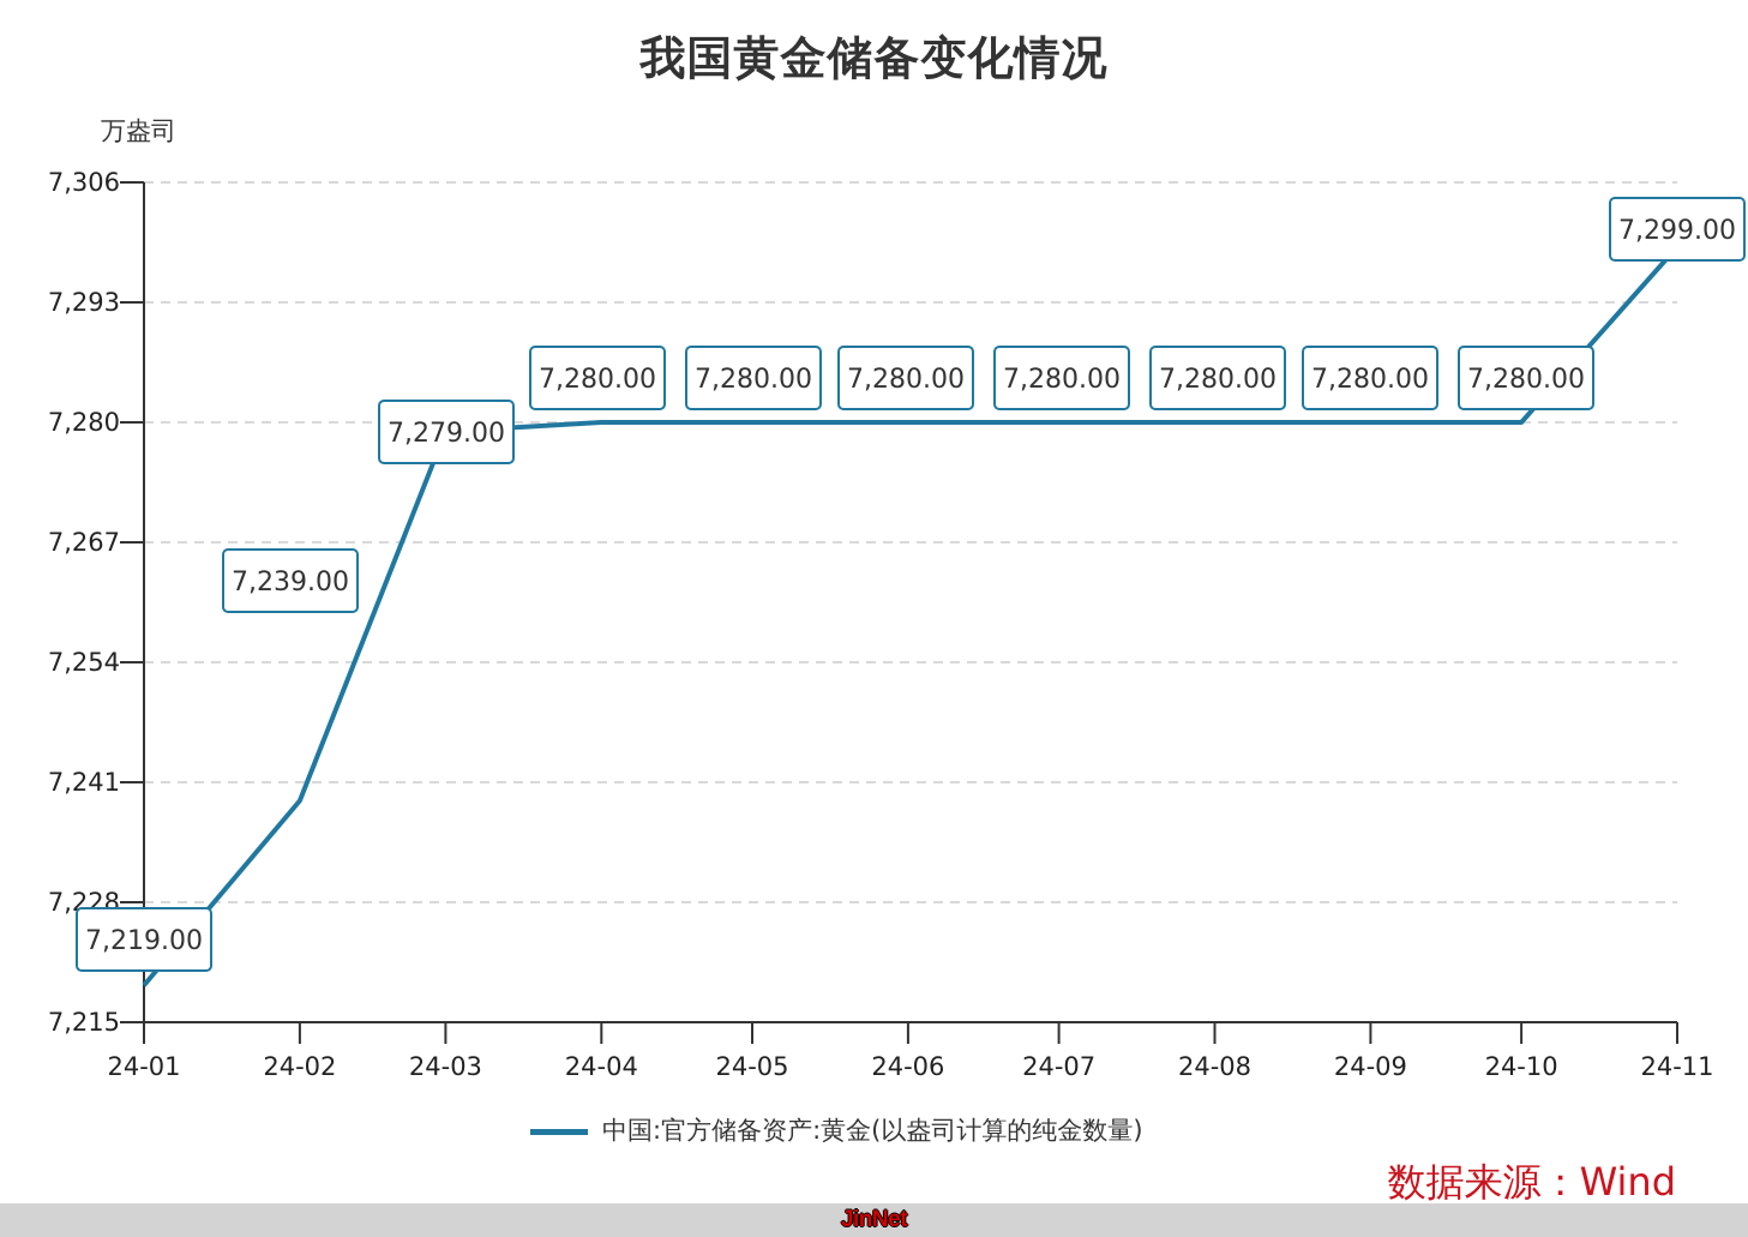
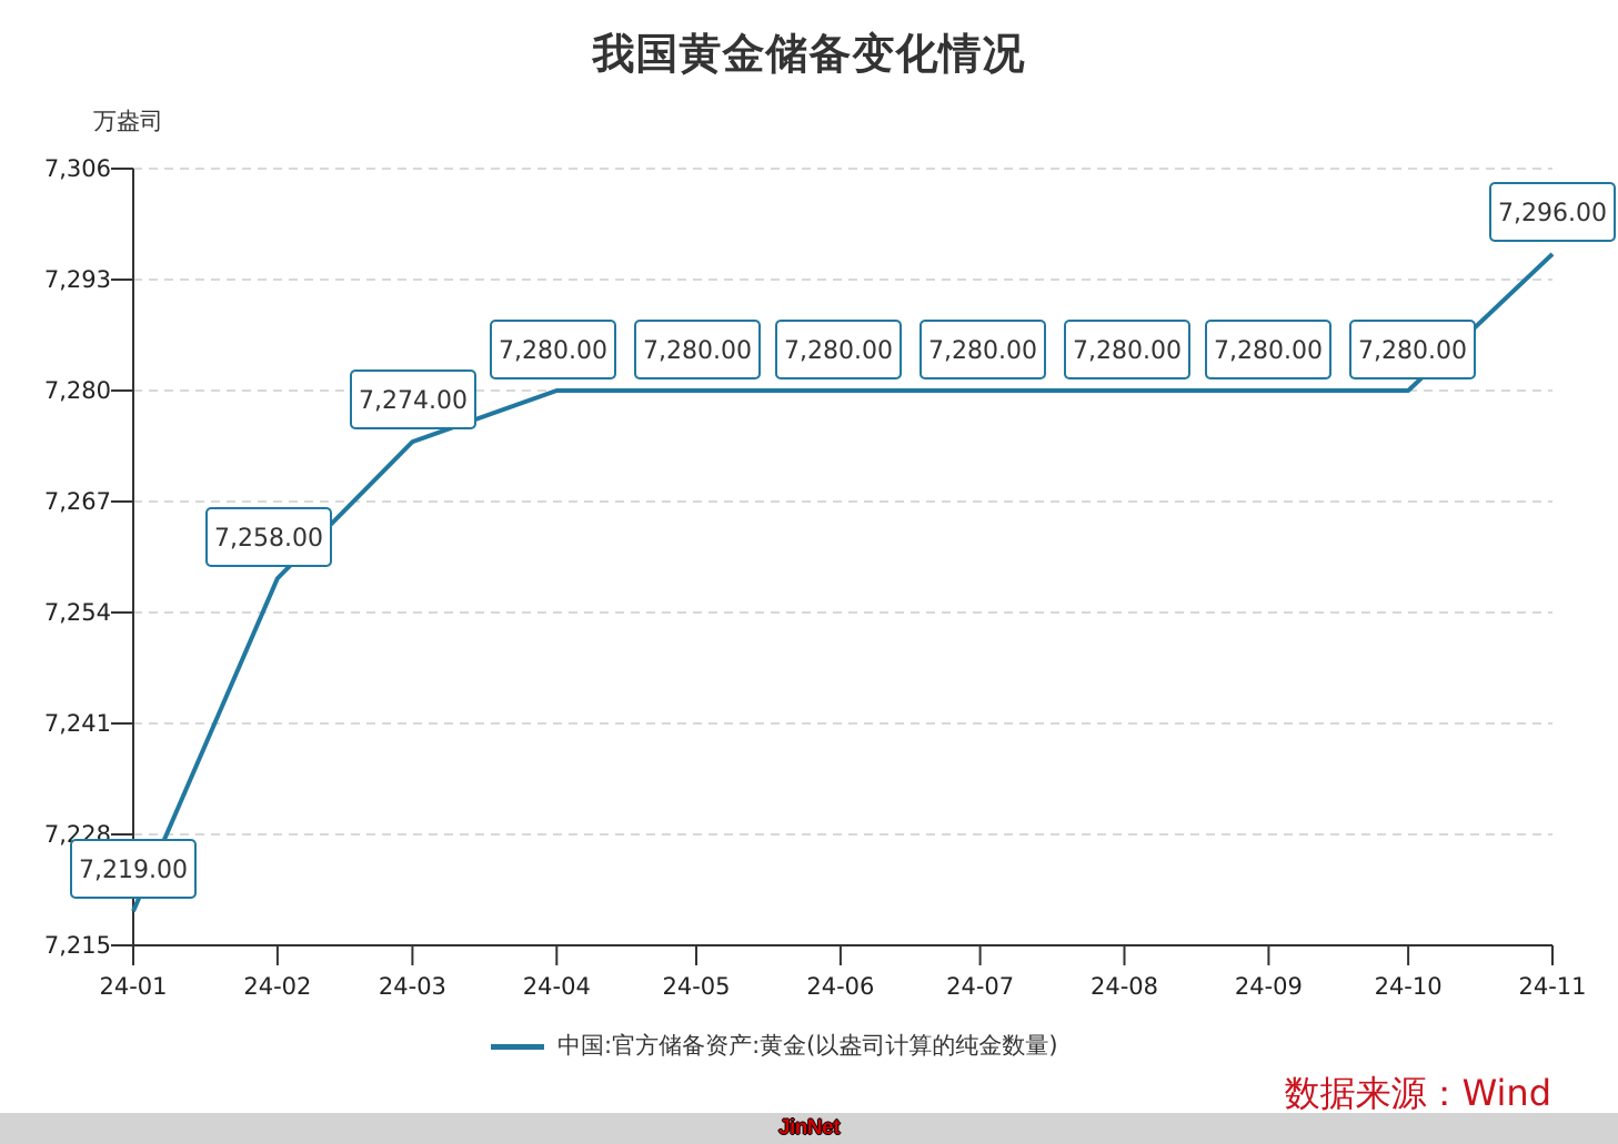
24-02: 7,239.00 -> 7,258.00
24-03: 7,279.00 -> 7,274.00
24-11: 7,299.00 -> 7,296.00
